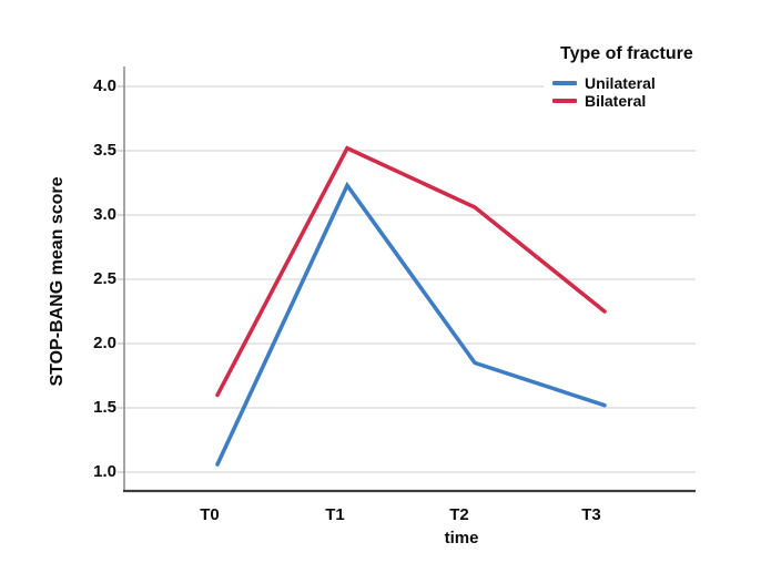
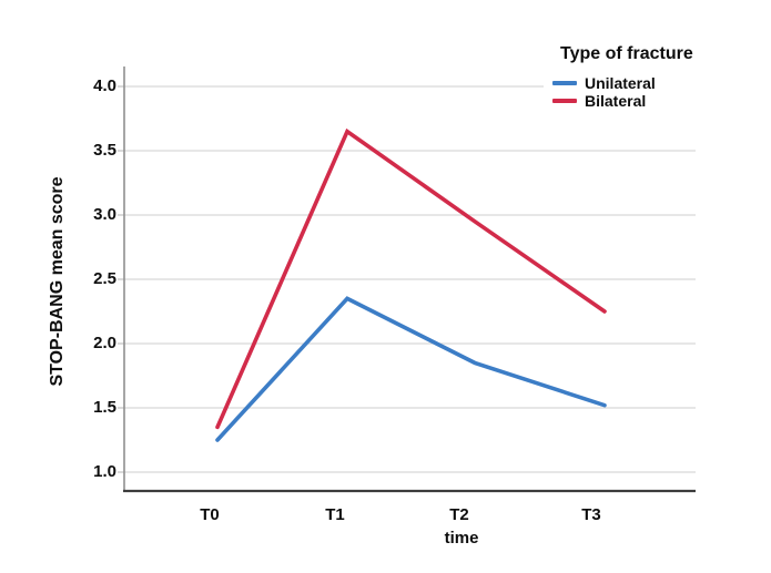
Unilateral/T0: 1.06 -> 1.25
Bilateral/T0: 1.60 -> 1.35
Unilateral/T1: 3.23 -> 2.35
Bilateral/T1: 3.52 -> 3.65
Bilateral/T2: 3.06 -> 2.95
